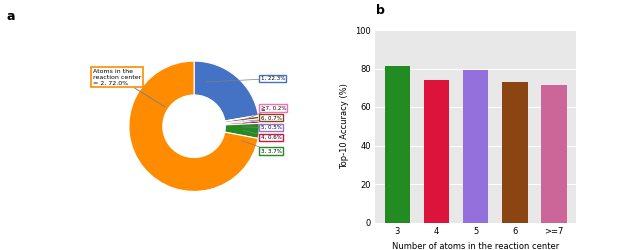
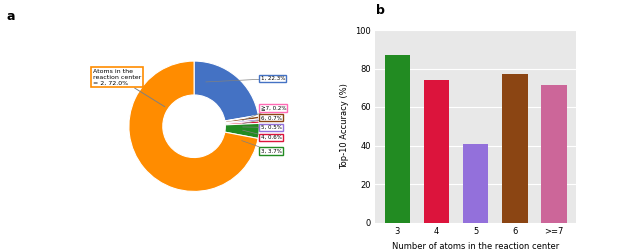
3: 82 -> 87
5: 79 -> 41
6: 73 -> 77
